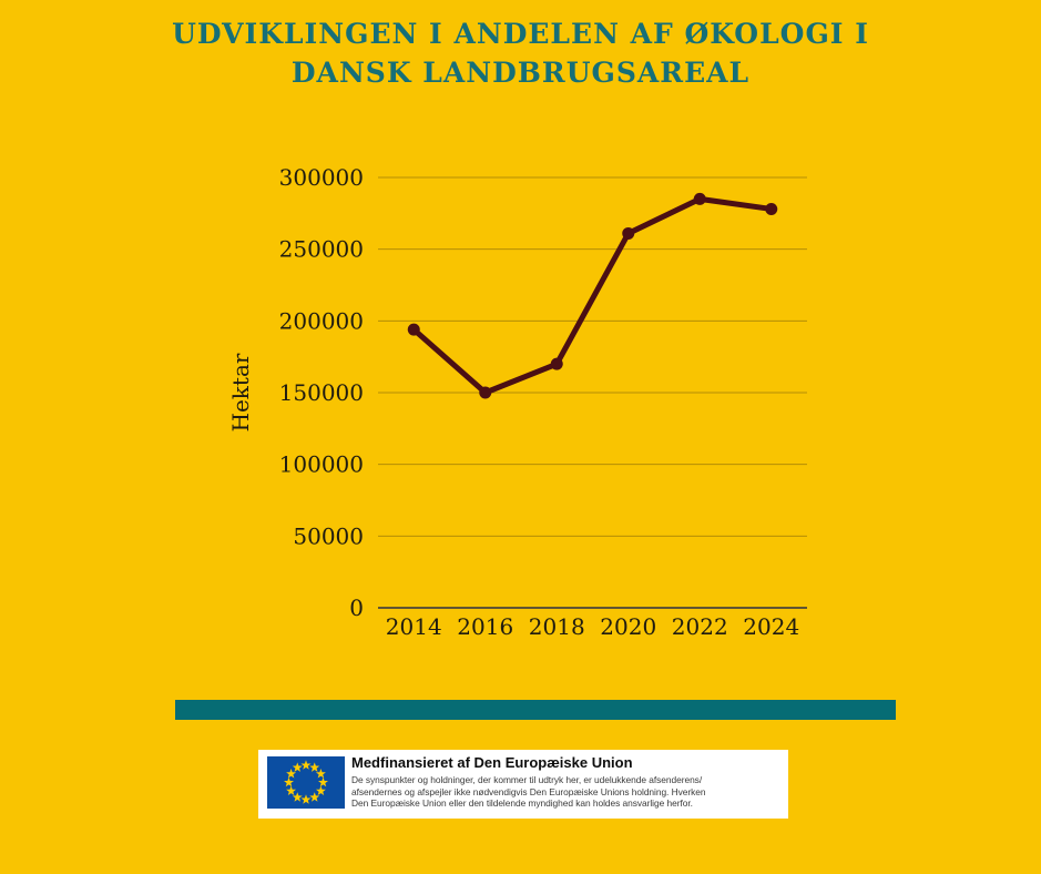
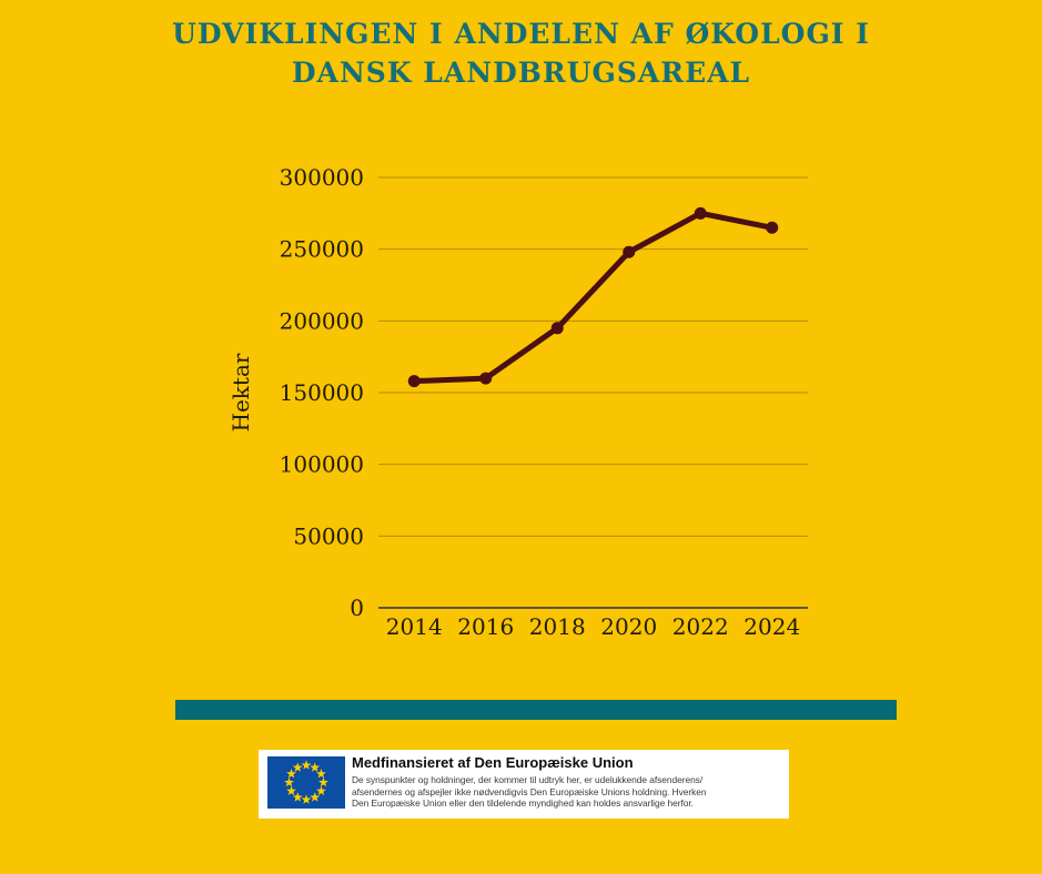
2014: 194000 -> 158000
2016: 150000 -> 160000
2018: 170000 -> 195000
2020: 261000 -> 248000
2022: 285000 -> 275000
2024: 278000 -> 265000
